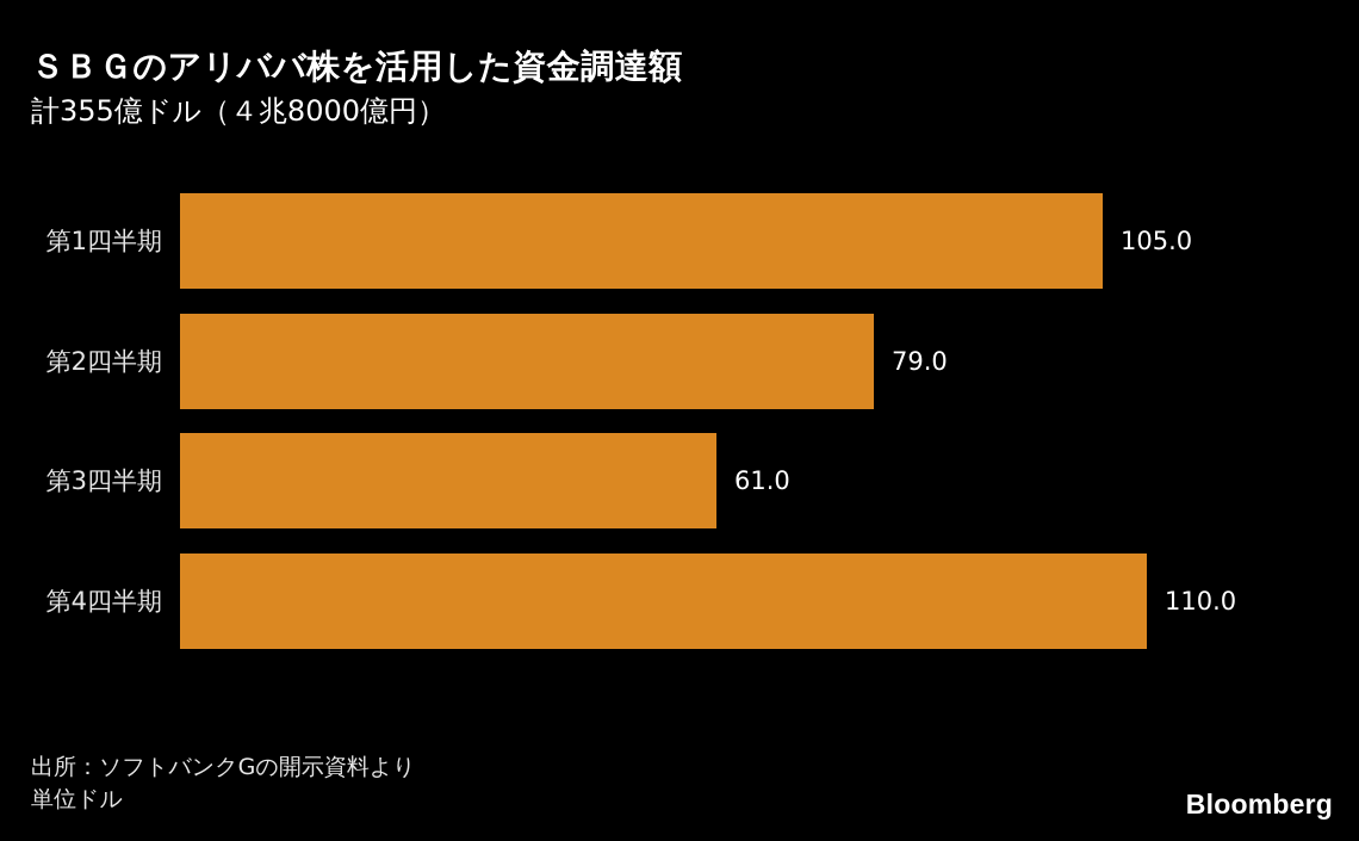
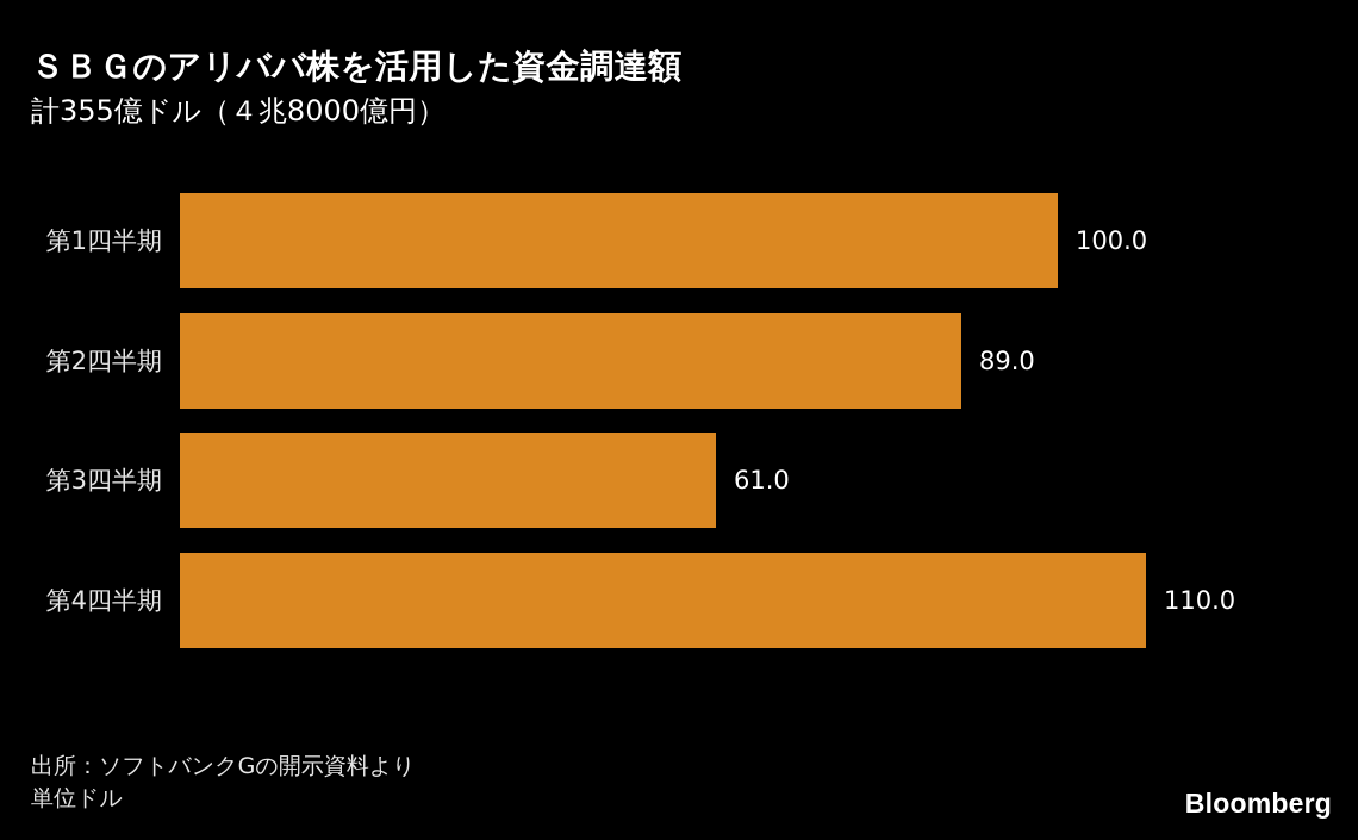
第1四半期: 105.0 -> 100.0
第2四半期: 79.0 -> 89.0
